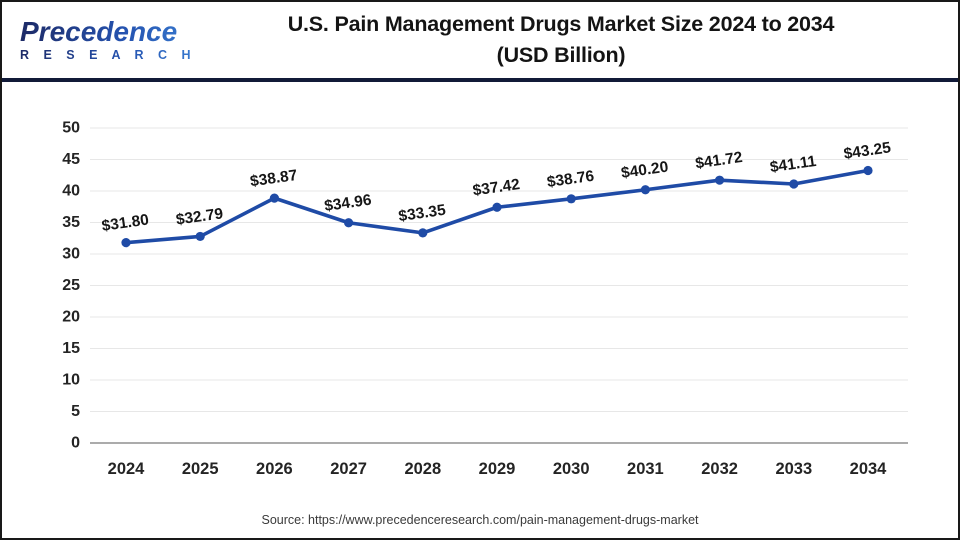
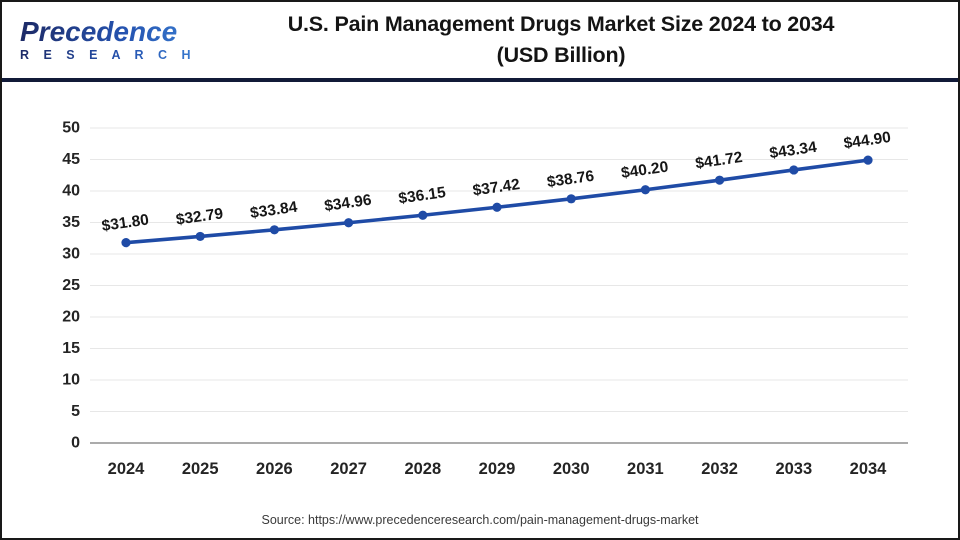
2026: $38.87 -> $33.84
2028: $33.35 -> $36.15
2033: $41.11 -> $43.34
2034: $43.25 -> $44.90
